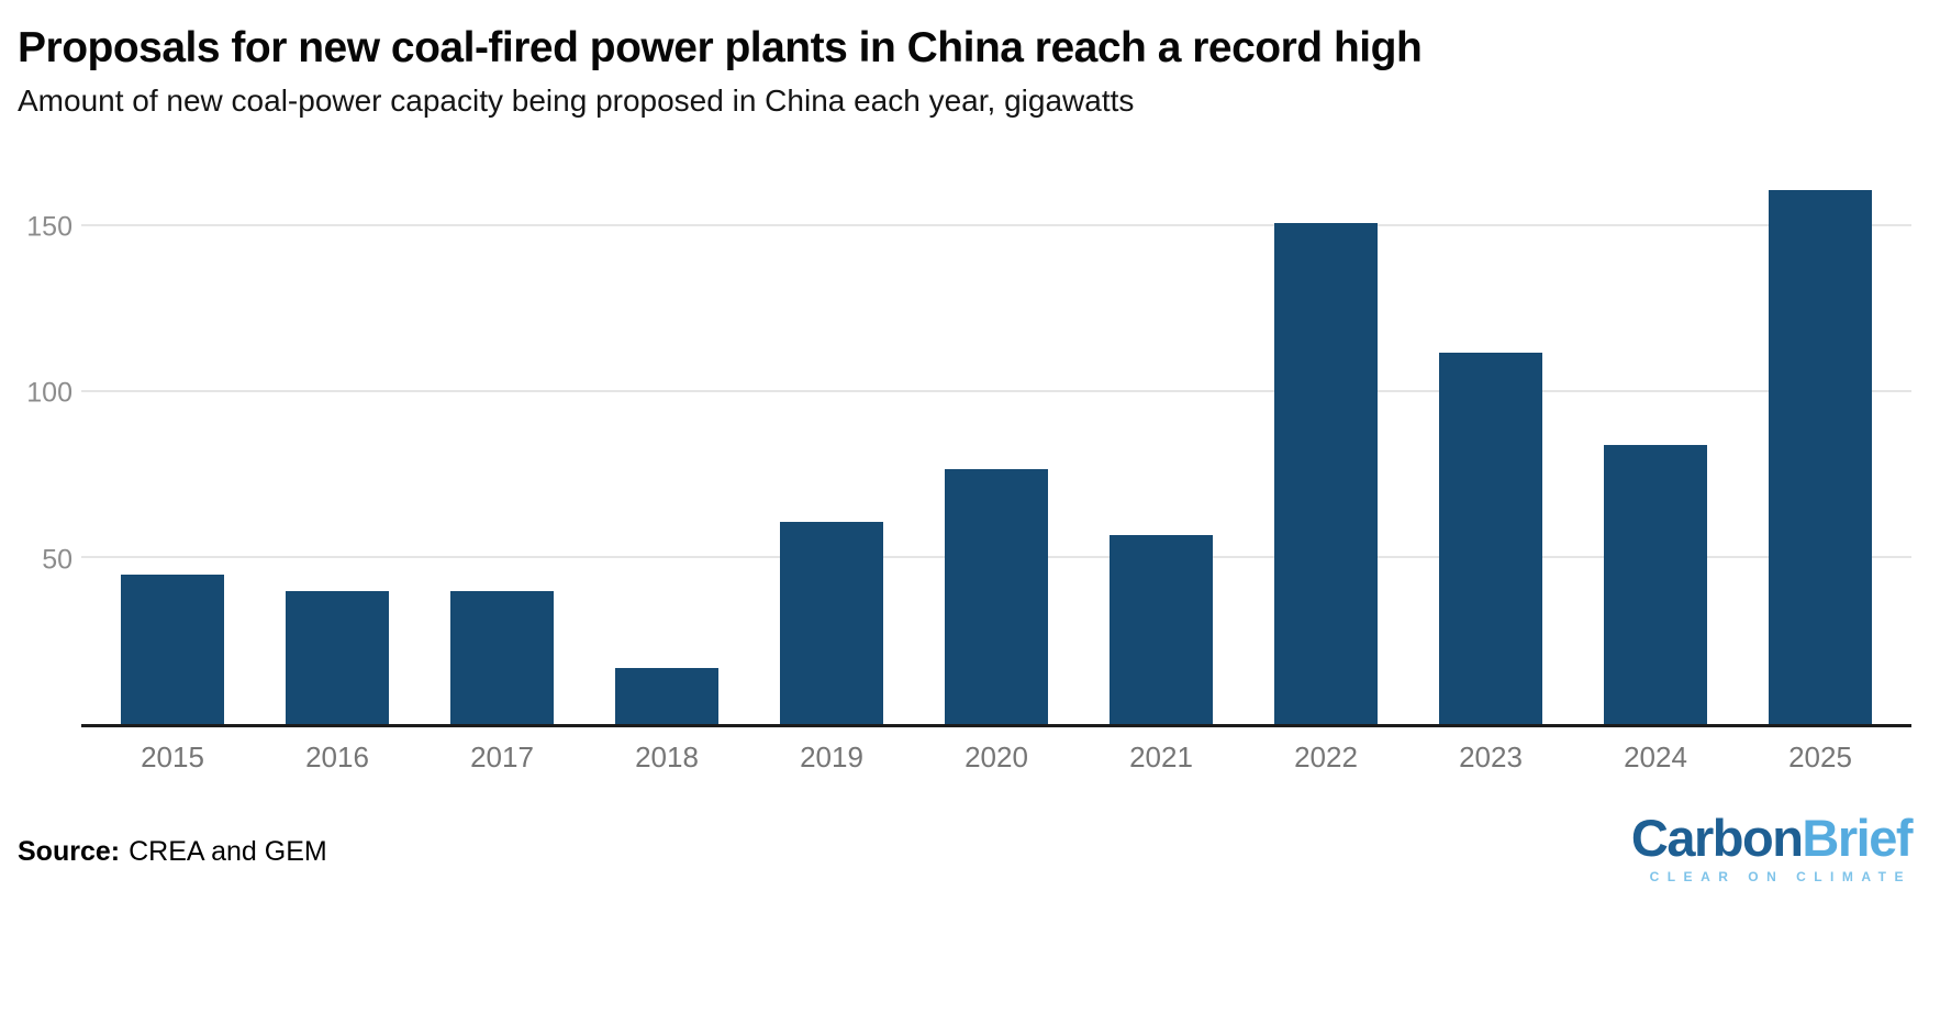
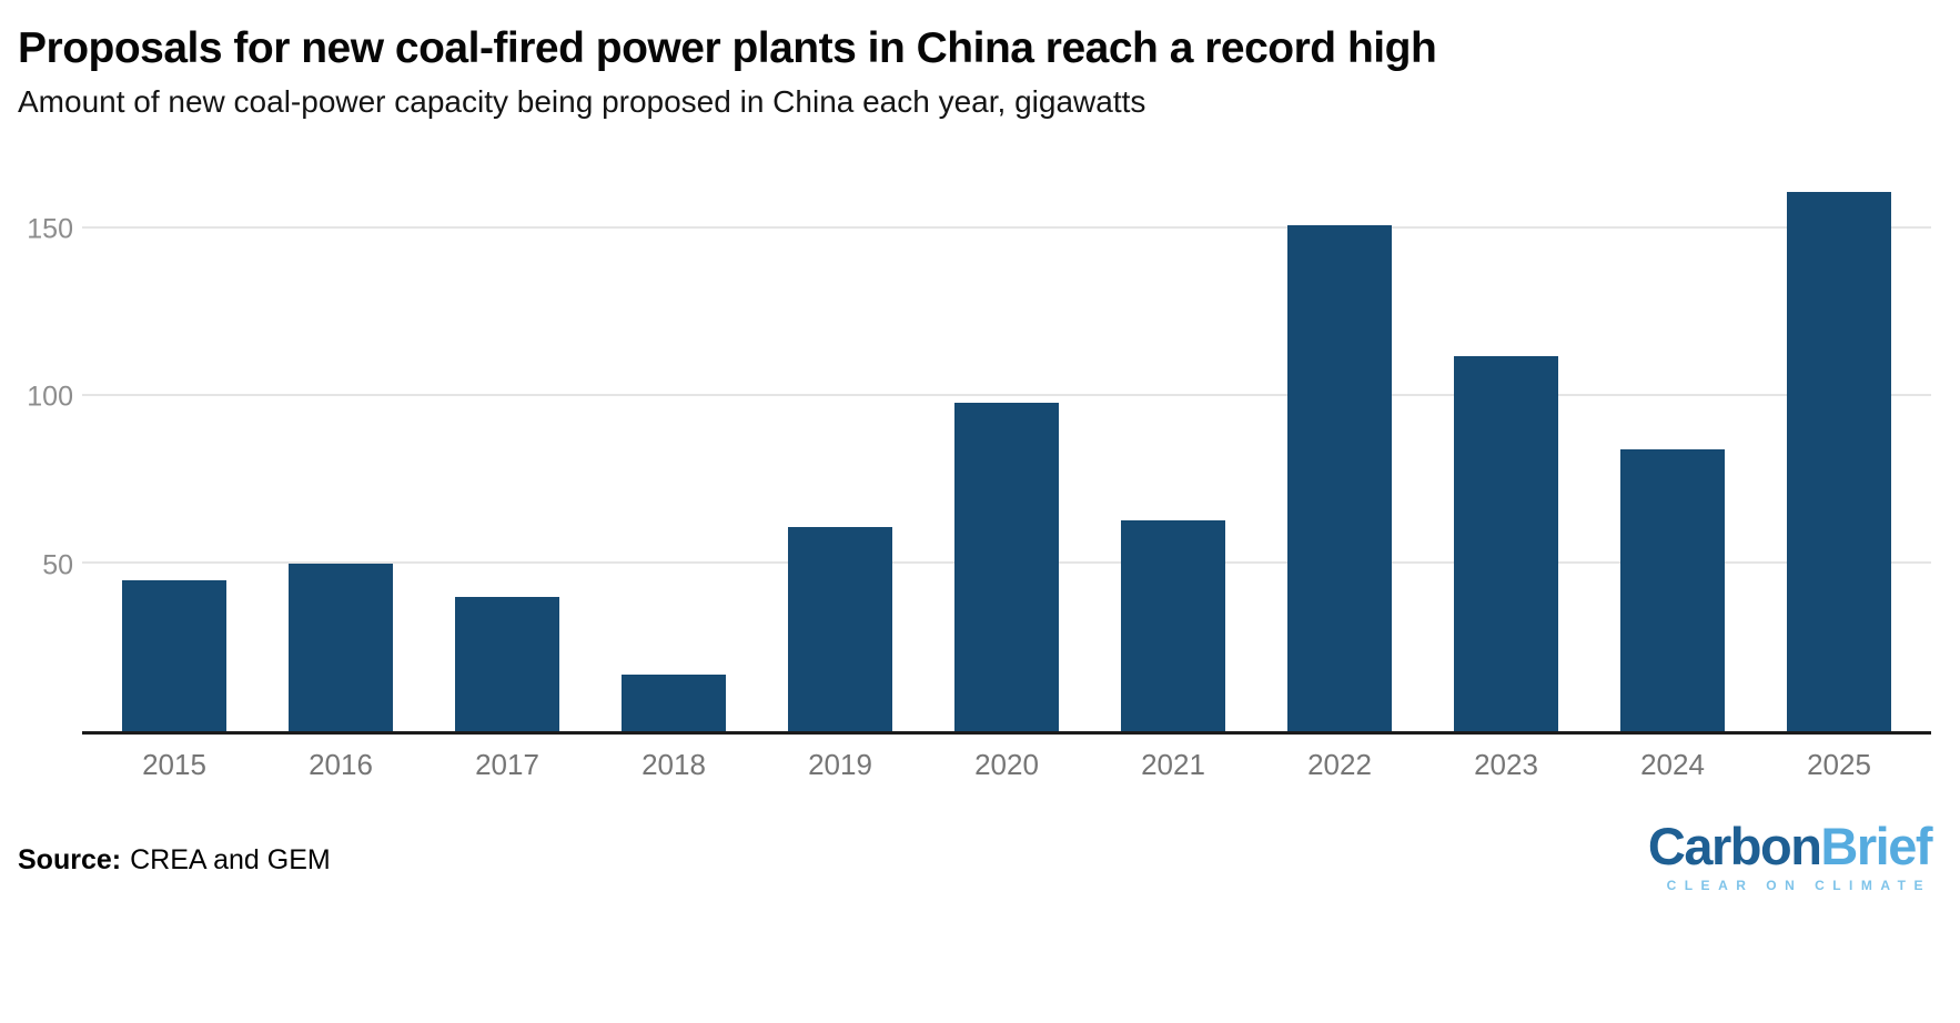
2016: 40 -> 50
2020: 77 -> 98
2021: 57 -> 63
